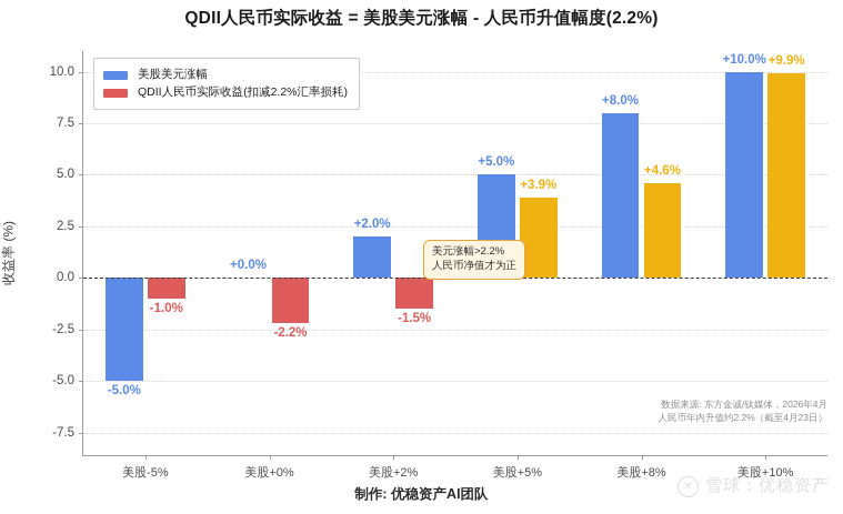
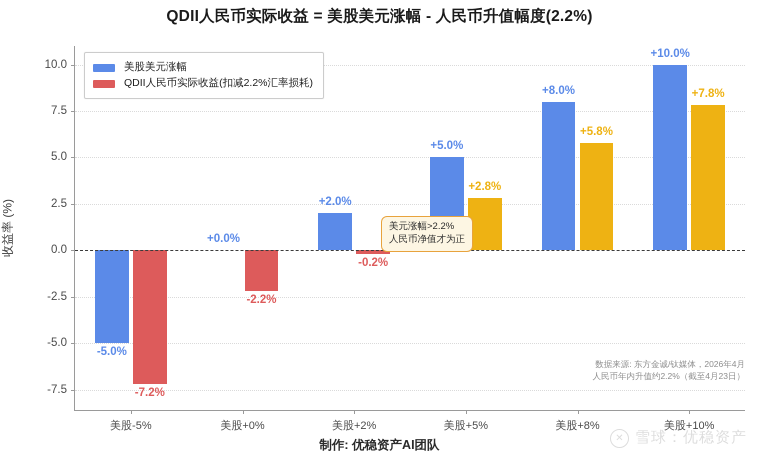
QDII人民币实际收益(扣减2.2%汇率损耗)/美股-5%: -1.0% -> -7.2%
QDII人民币实际收益(扣减2.2%汇率损耗)/美股+2%: -1.5% -> -0.2%
QDII人民币实际收益(扣减2.2%汇率损耗)/美股+5%: +3.9% -> +2.8%
QDII人民币实际收益(扣减2.2%汇率损耗)/美股+8%: +4.6% -> +5.8%
QDII人民币实际收益(扣减2.2%汇率损耗)/美股+10%: +9.9% -> +7.8%
